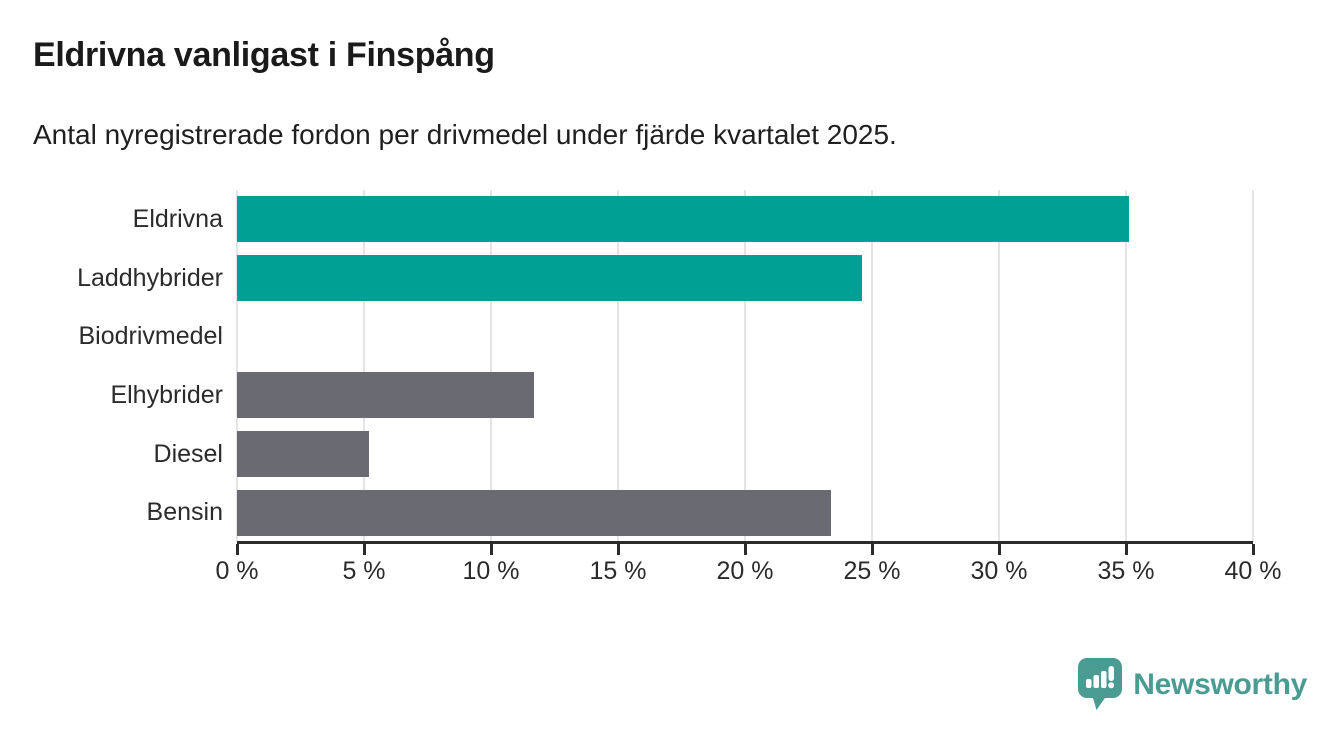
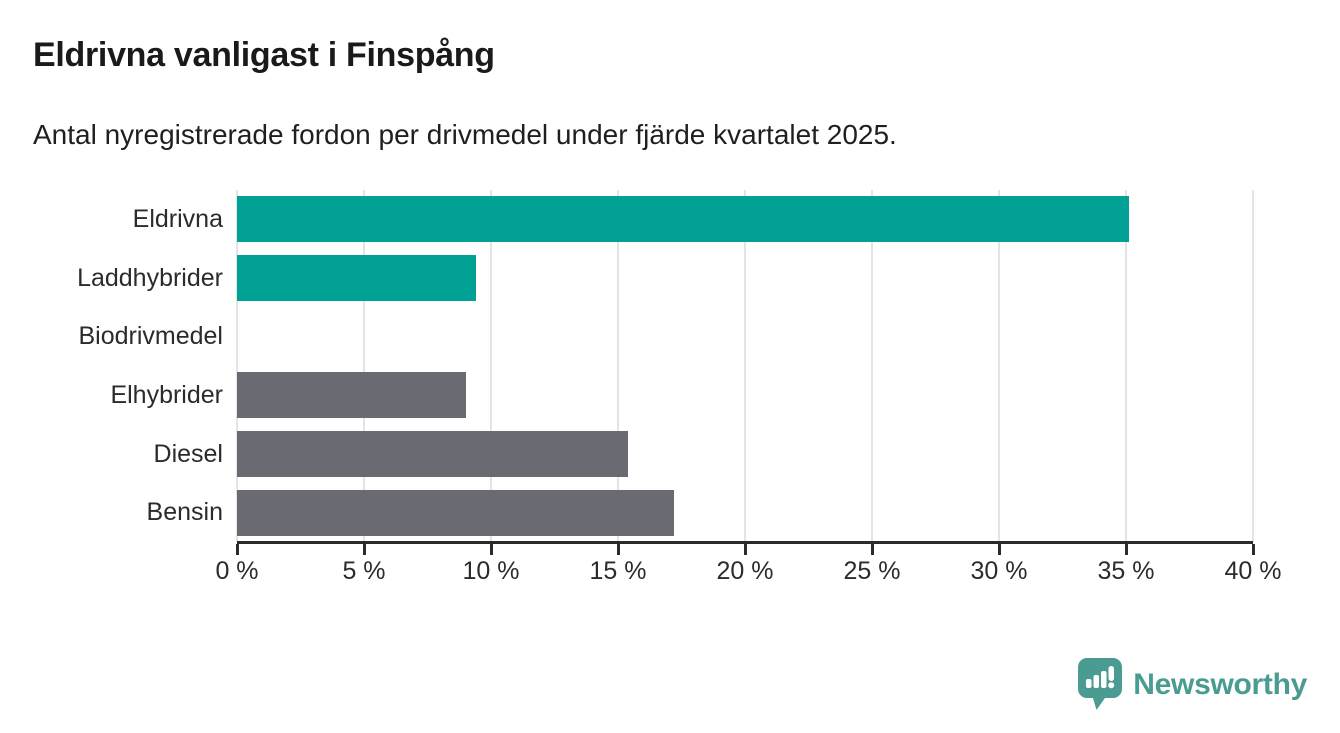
Laddhybrider: 24.6% -> 9.4%
Elhybrider: 11.7% -> 9.0%
Diesel: 5.2% -> 15.4%
Bensin: 23.4% -> 17.2%
